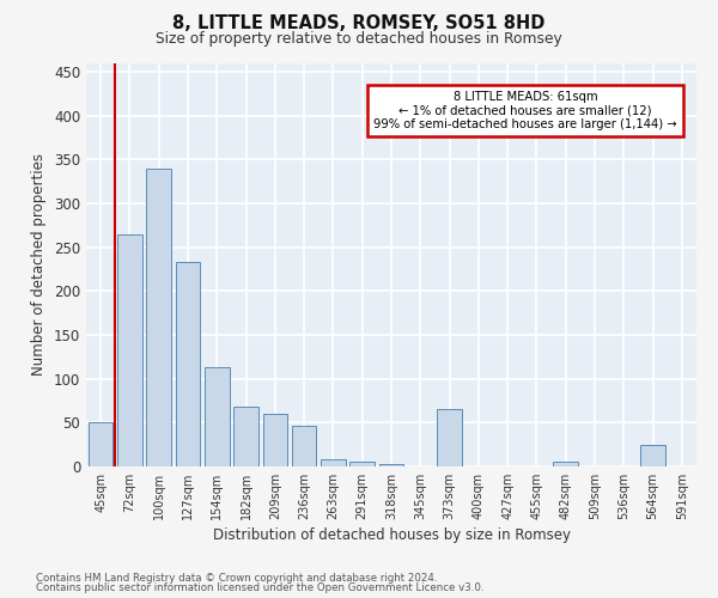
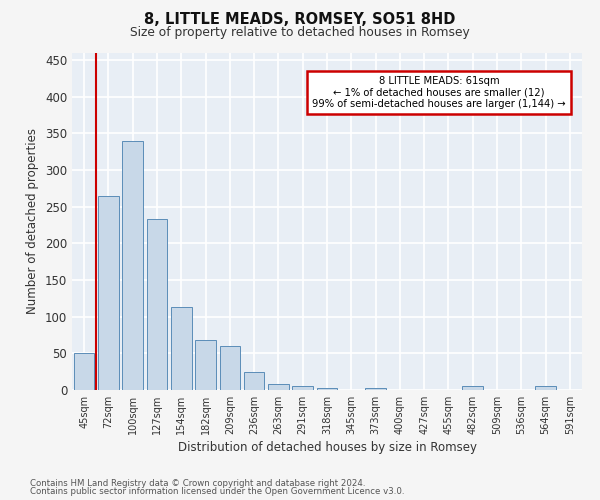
236sqm: 46 -> 25
373sqm: 66 -> 3
564sqm: 24 -> 5
